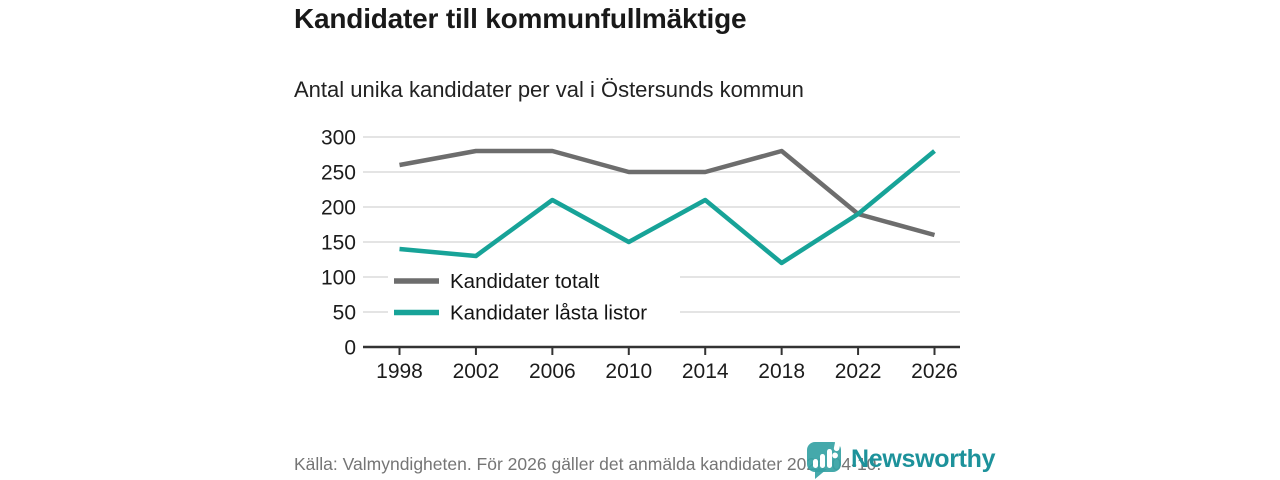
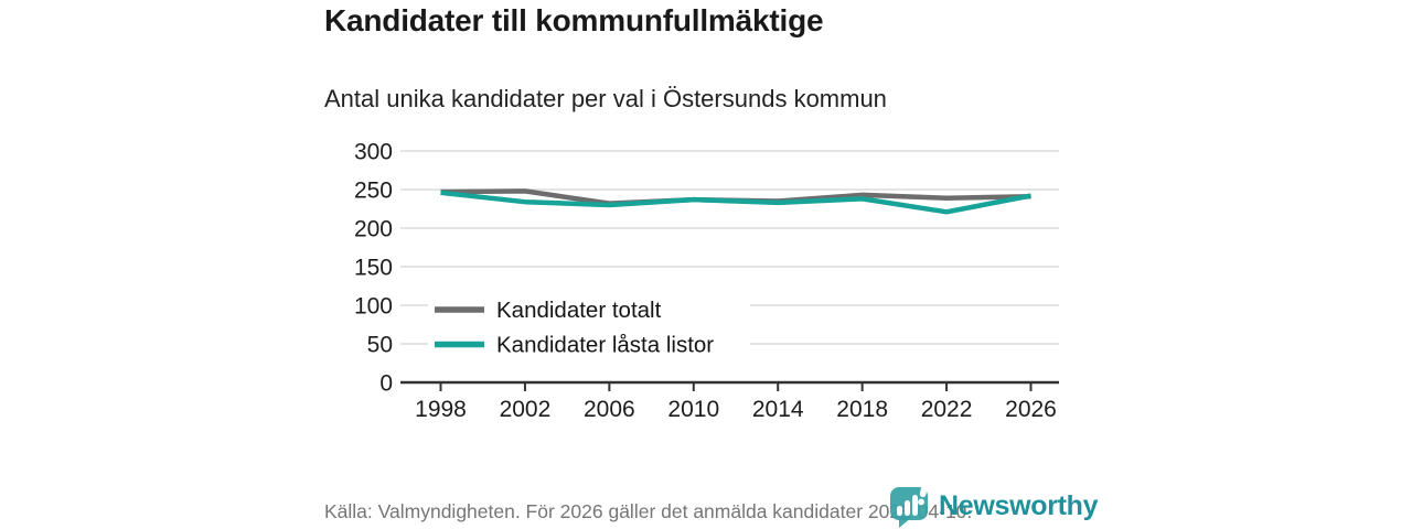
Kandidater totalt/1998: 260 -> 250
Kandidater låsta listor/1998: 140 -> 250
Kandidater totalt/2002: 280 -> 250
Kandidater låsta listor/2002: 130 -> 230
Kandidater totalt/2006: 280 -> 230
Kandidater låsta listor/2006: 210 -> 230
Kandidater totalt/2010: 250 -> 240
Kandidater låsta listor/2010: 150 -> 240
Kandidater totalt/2014: 250 -> 240
Kandidater låsta listor/2014: 210 -> 230
Kandidater totalt/2018: 280 -> 240
Kandidater låsta listor/2018: 120 -> 240
Kandidater totalt/2022: 190 -> 240
Kandidater låsta listor/2022: 190 -> 220
Kandidater totalt/2026: 160 -> 240
Kandidater låsta listor/2026: 280 -> 240
